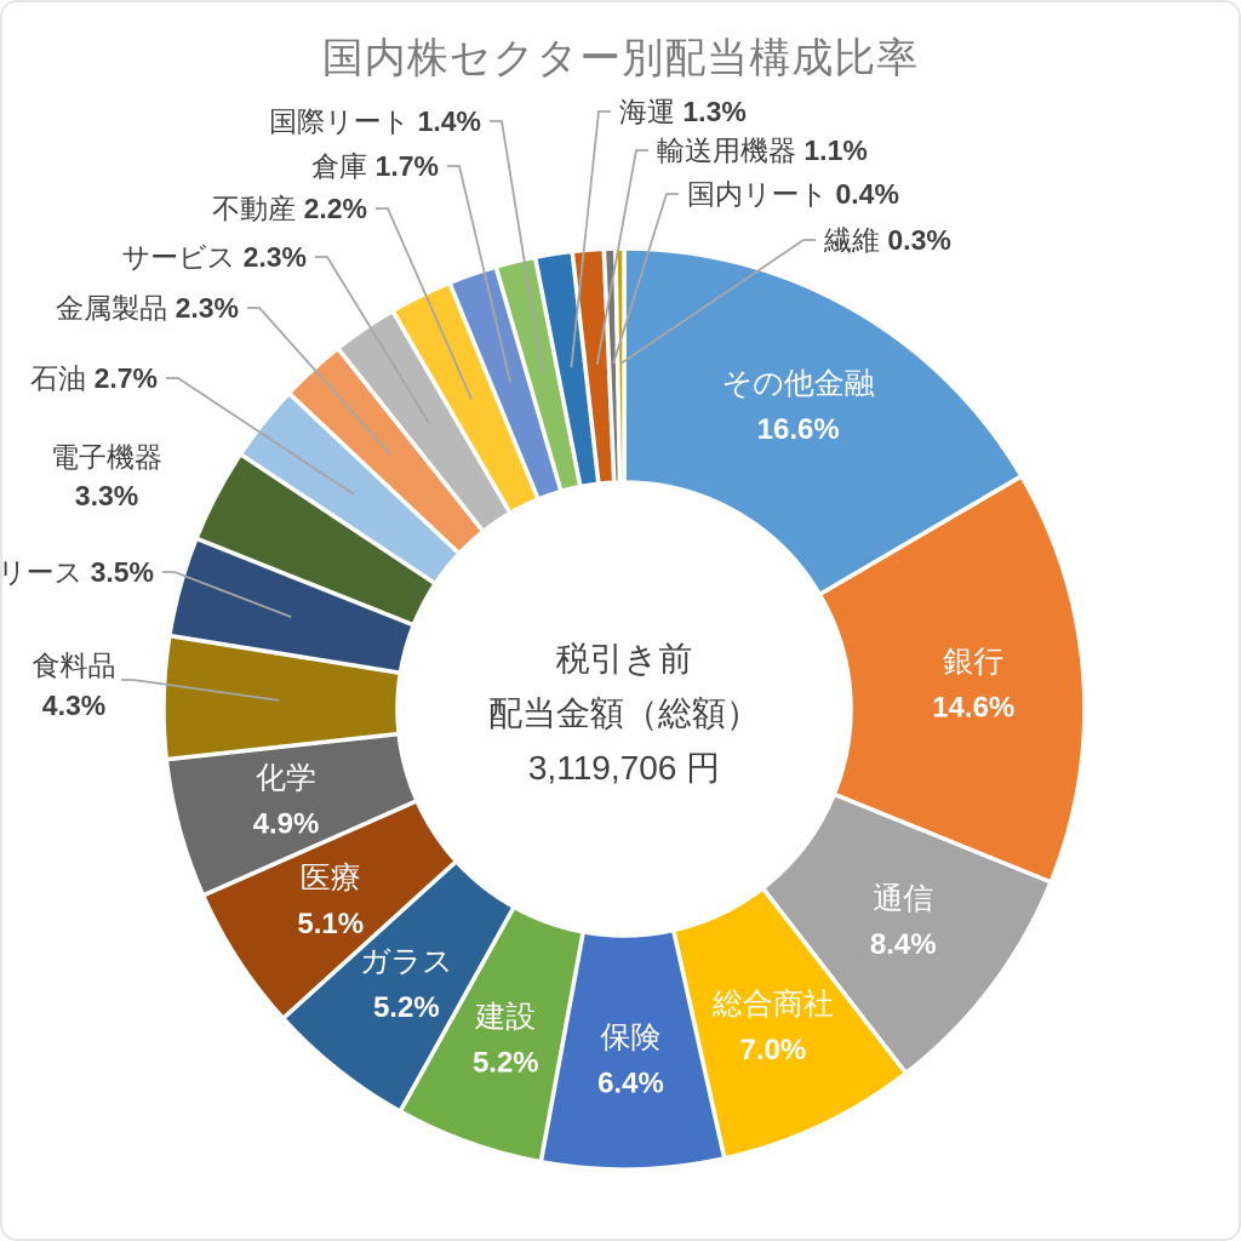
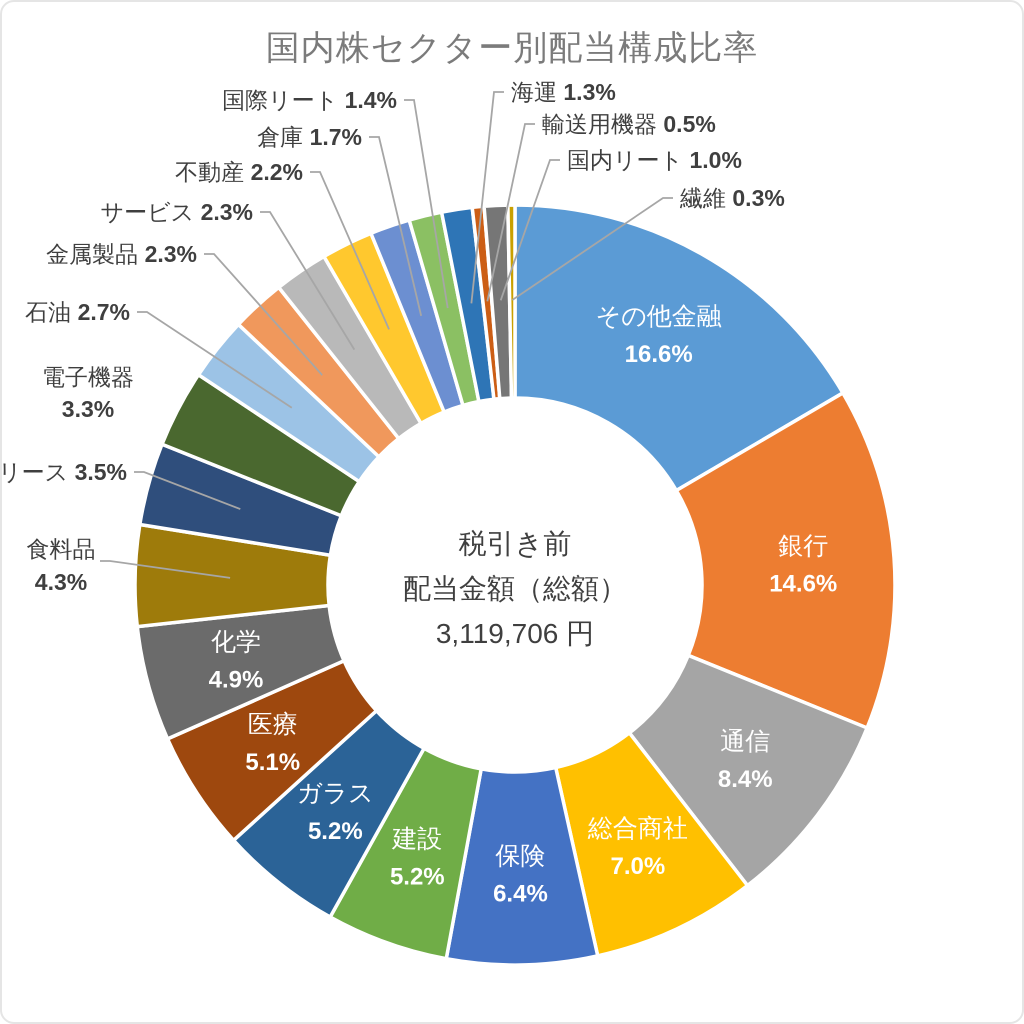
輸送用機器: 1.1% -> 0.5%
国内リート: 0.4% -> 1.0%
